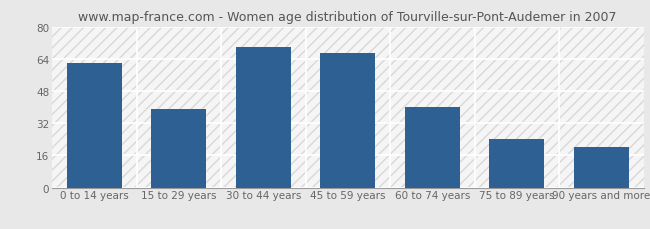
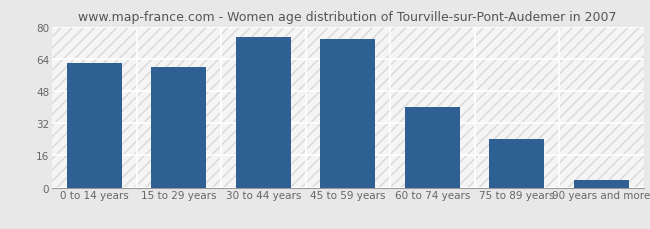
15 to 29 years: 39 -> 60
30 to 44 years: 70 -> 75
45 to 59 years: 67 -> 74
90 years and more: 20 -> 4
